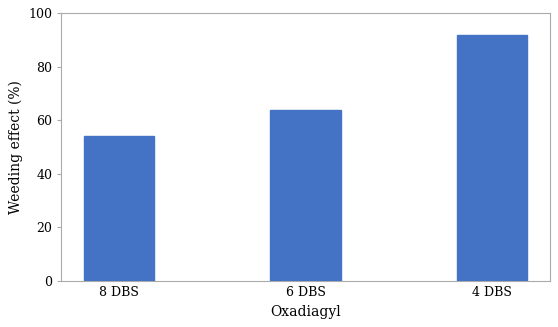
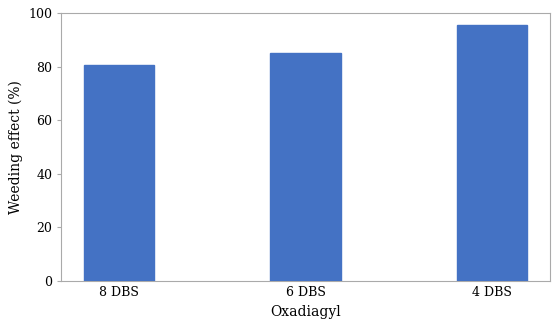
8 DBS: 54.0 -> 80.5
6 DBS: 64.0 -> 85.0
4 DBS: 92.0 -> 95.5
